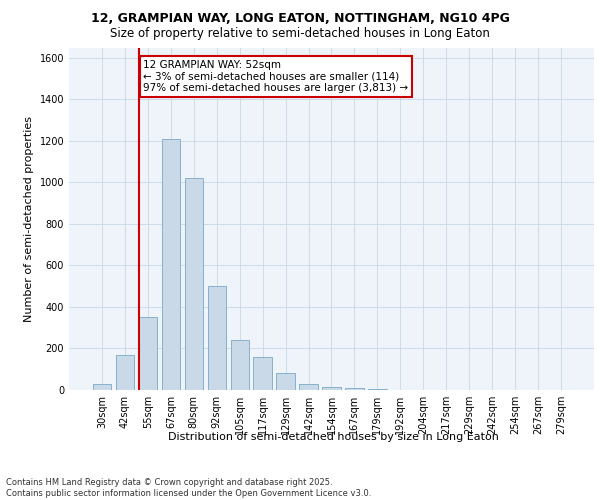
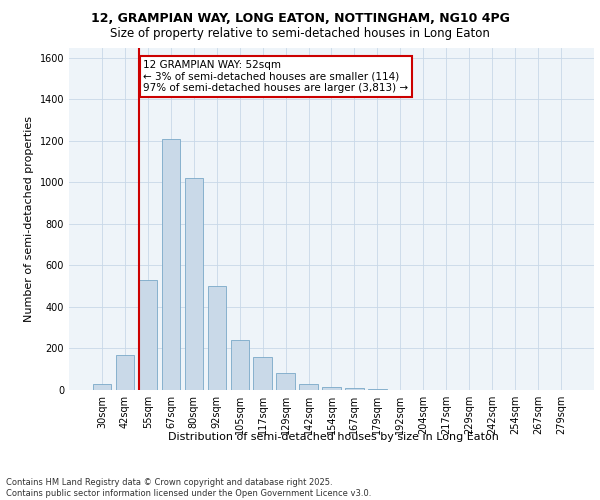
55sqm: 350 -> 530
